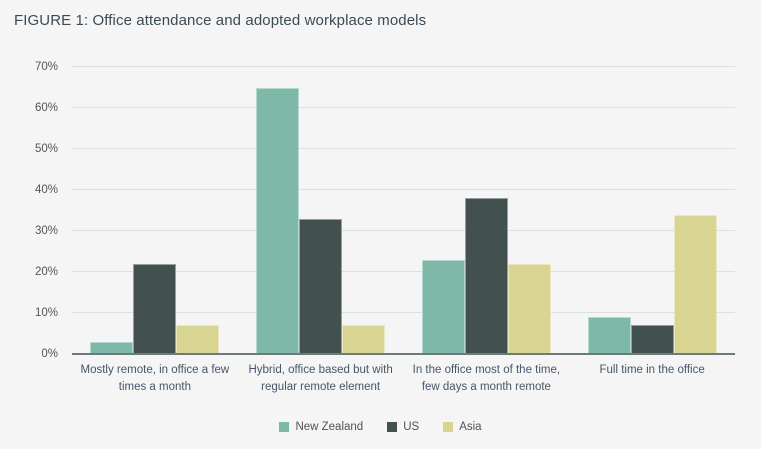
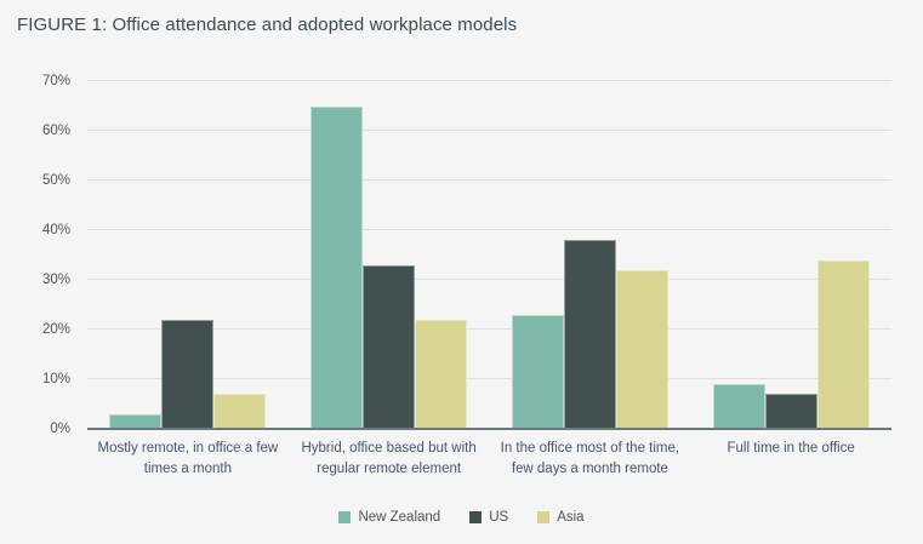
Asia/Hybrid, office based but with regular remote element: 7% -> 22%
Asia/In the office most of the time, few days a month remote: 22% -> 32%
